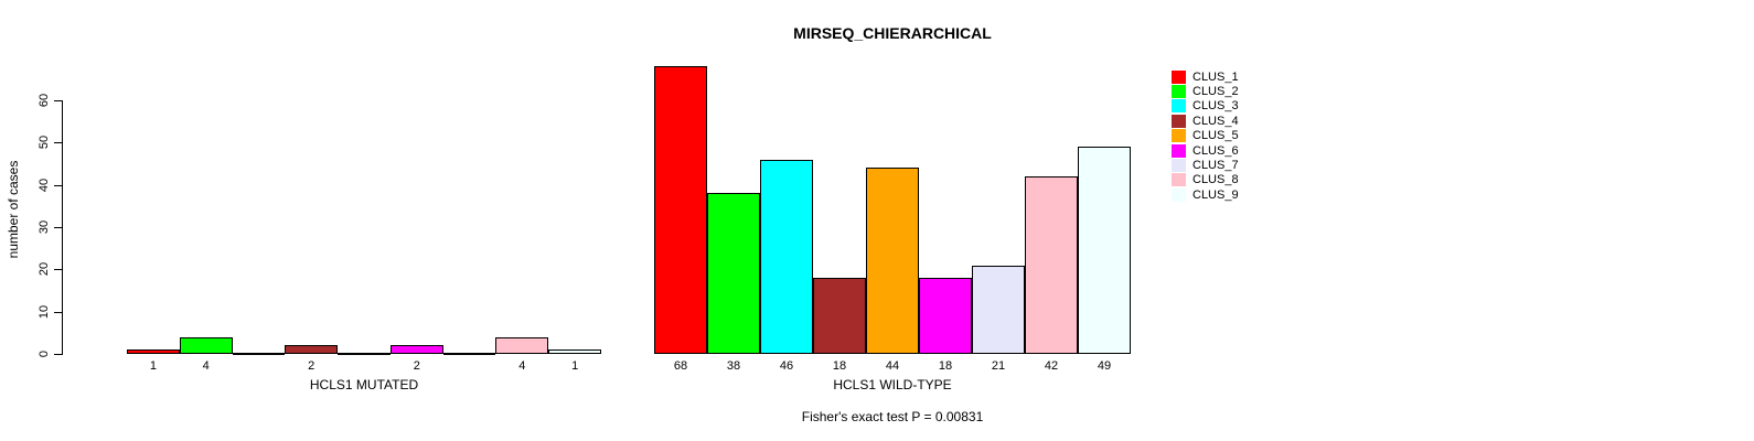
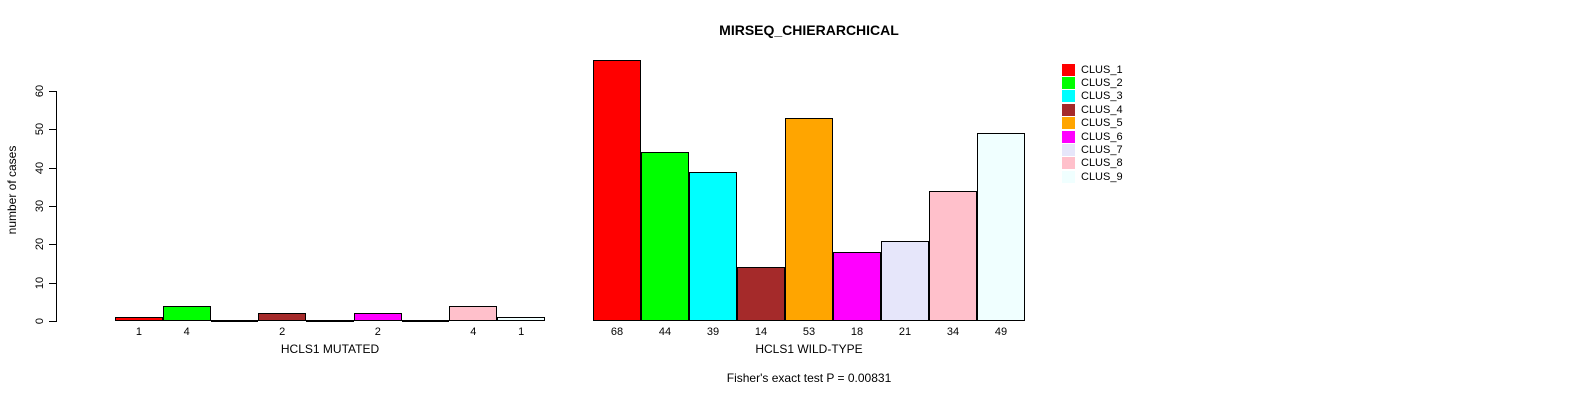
CLUS_2/HCLS1 WILD-TYPE: 38 -> 44
CLUS_3/HCLS1 WILD-TYPE: 46 -> 39
CLUS_4/HCLS1 WILD-TYPE: 18 -> 14
CLUS_5/HCLS1 WILD-TYPE: 44 -> 53
CLUS_8/HCLS1 WILD-TYPE: 42 -> 34
